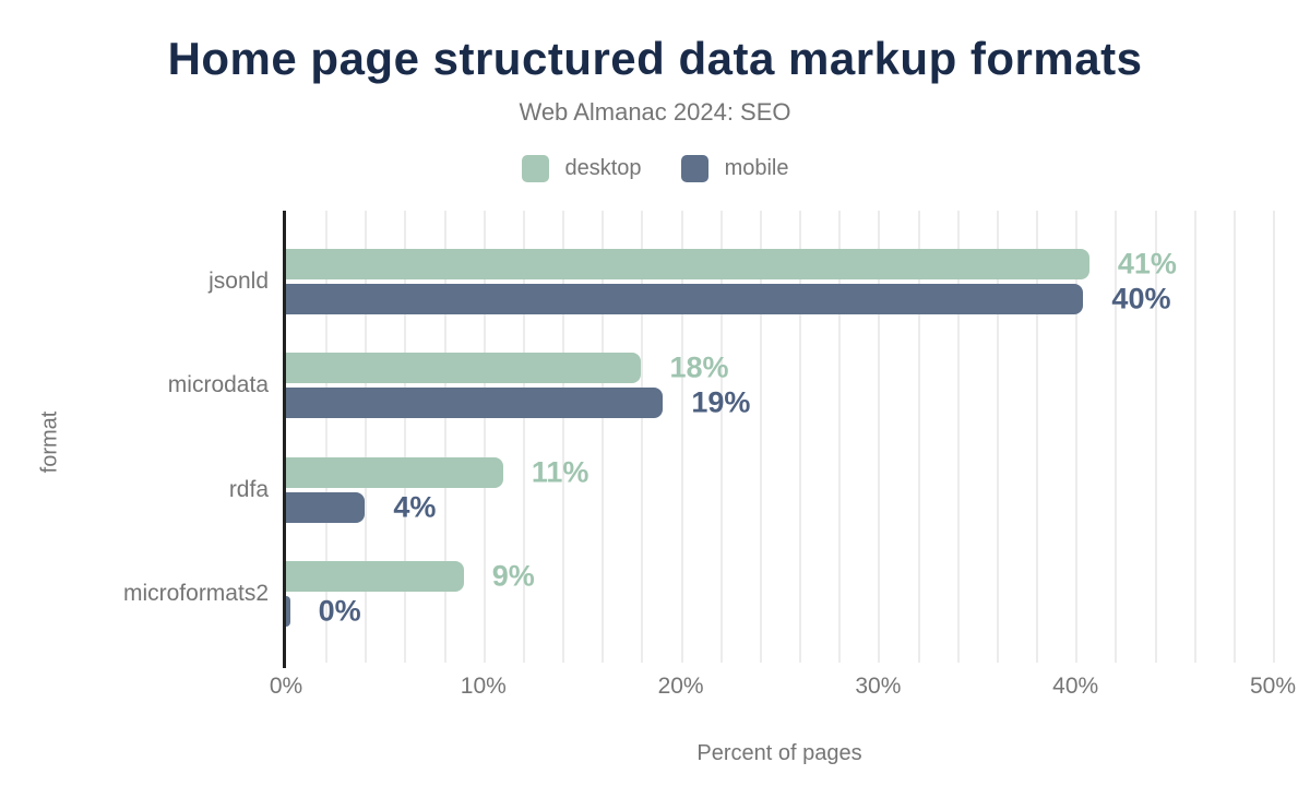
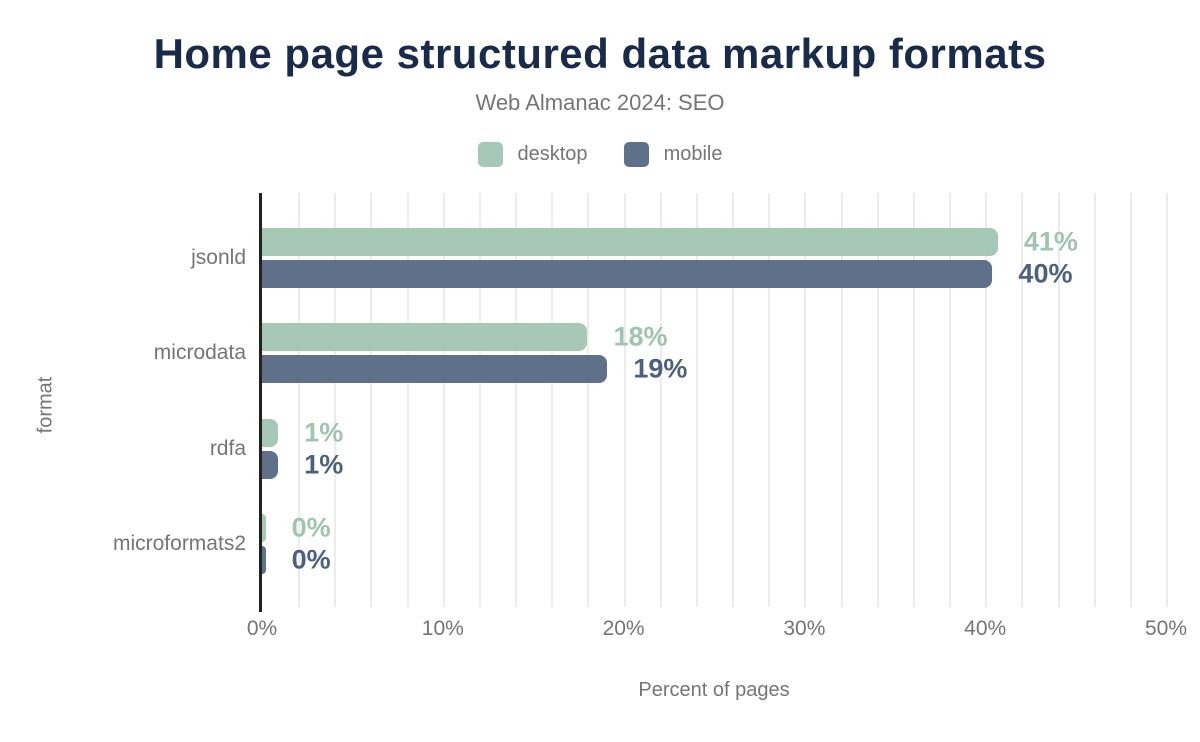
desktop/rdfa: 11% -> 1%
mobile/rdfa: 4% -> 1%
desktop/microformats2: 9% -> 0%
